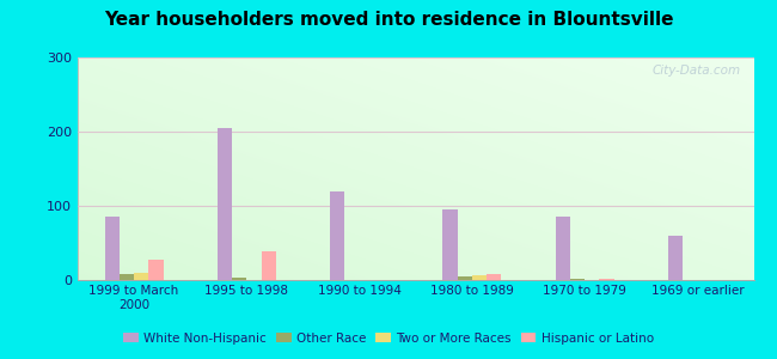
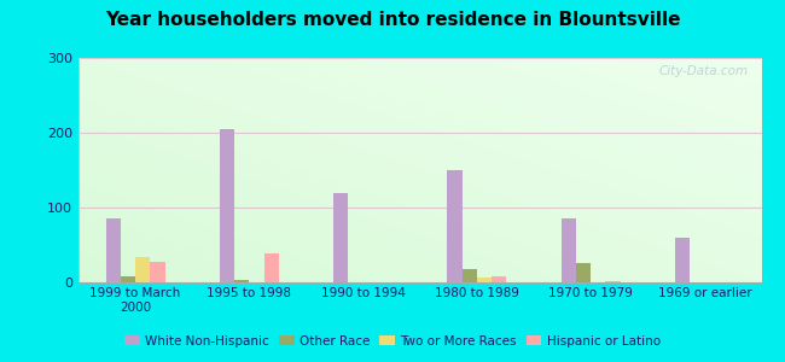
Two or More Races/1999 to March 2000: 10 -> 34
White Non-Hispanic/1980 to 1989: 95 -> 150
Other Race/1980 to 1989: 5 -> 18
Other Race/1970 to 1979: 2 -> 26
